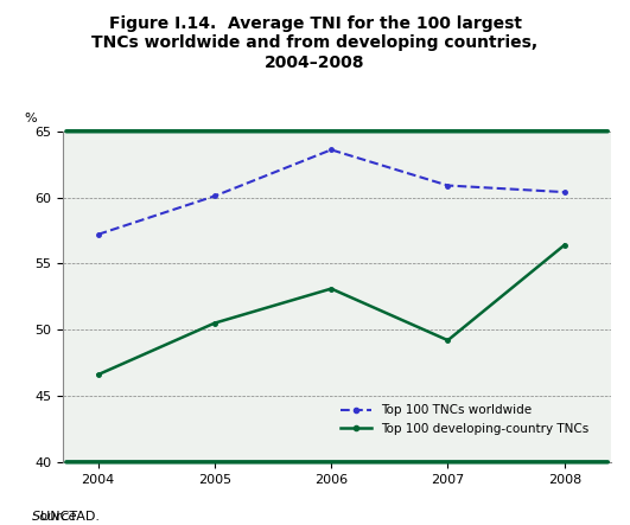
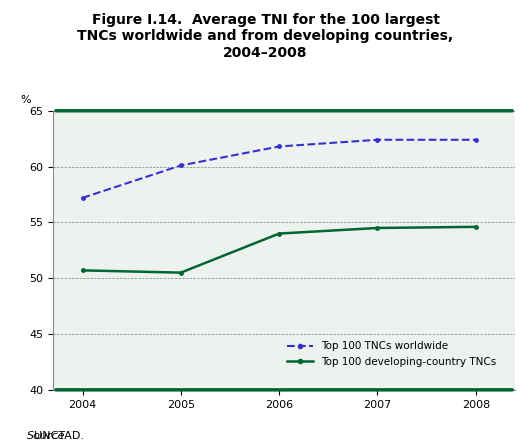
Top 100 developing-country TNCs/2004: 46.6 -> 50.7
Top 100 TNCs worldwide/2006: 63.6 -> 61.8
Top 100 developing-country TNCs/2006: 53.1 -> 54.0
Top 100 TNCs worldwide/2007: 60.9 -> 62.4
Top 100 developing-country TNCs/2007: 49.2 -> 54.5
Top 100 TNCs worldwide/2008: 60.4 -> 62.4
Top 100 developing-country TNCs/2008: 56.4 -> 54.6
